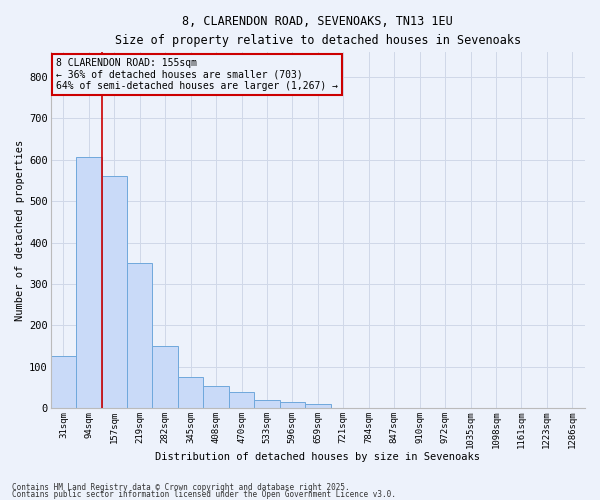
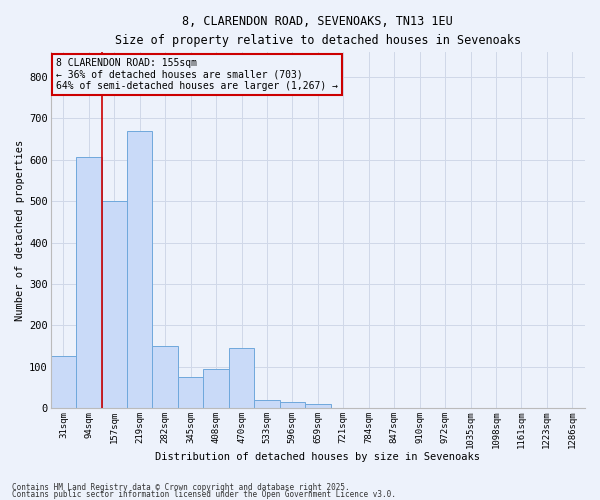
157sqm: 560 -> 500
219sqm: 350 -> 670
408sqm: 53 -> 95
470sqm: 38 -> 145
